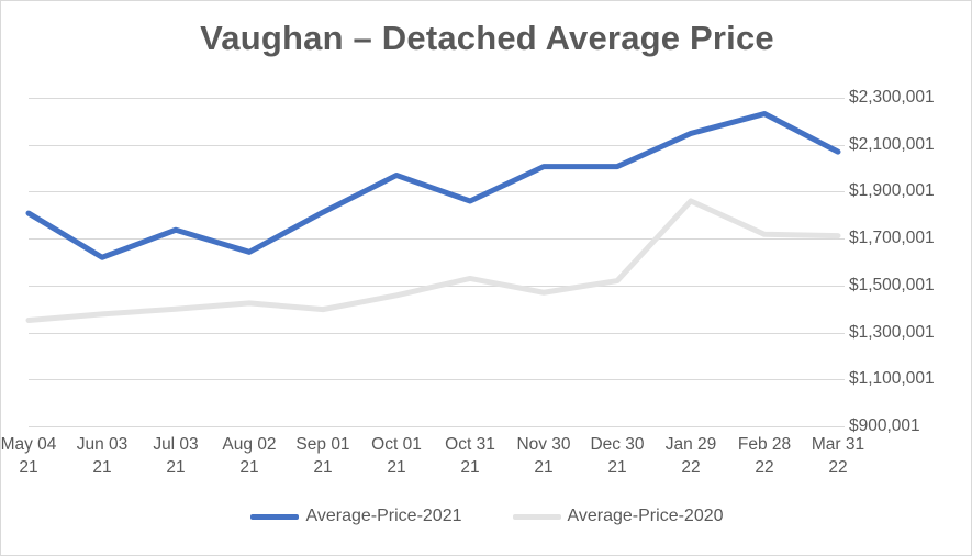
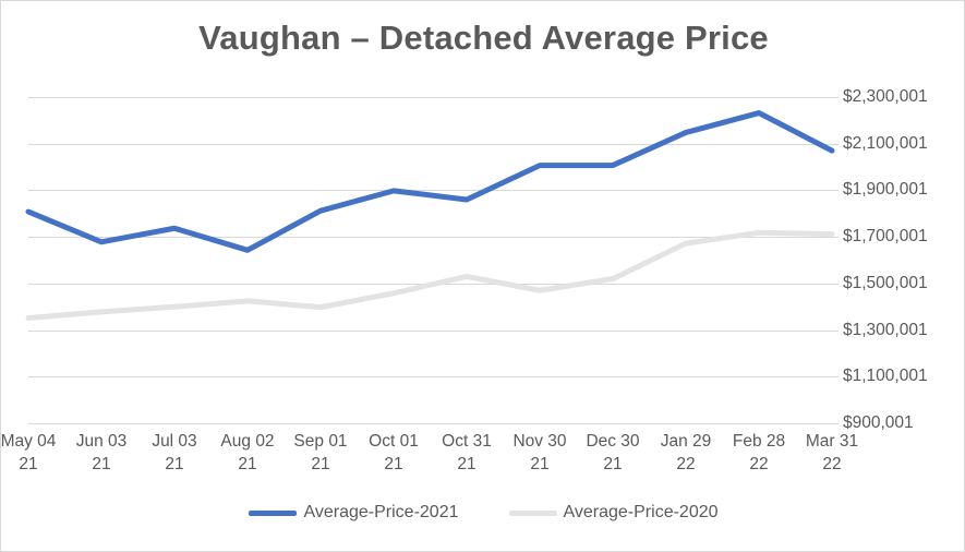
Average-Price-2021/Jun 03 21: $1620000 -> $1680000
Average-Price-2021/Oct 01 21: $1970000 -> $1900000
Average-Price-2020/Jan 29 22: $1860000 -> $1670000
